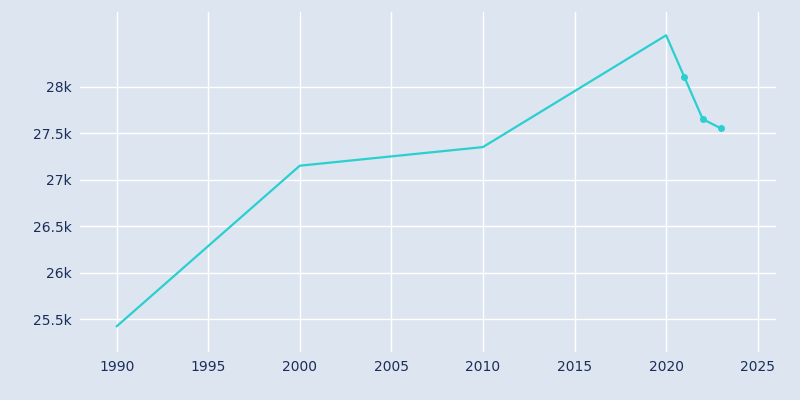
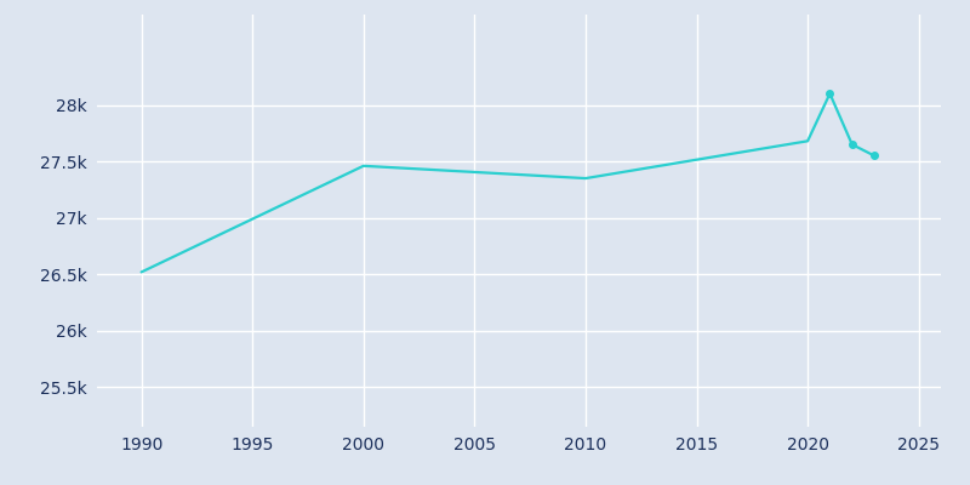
1990: 25.42k -> 26.52k
2000: 27.15k -> 27.46k
2020: 28.55k -> 27.68k
